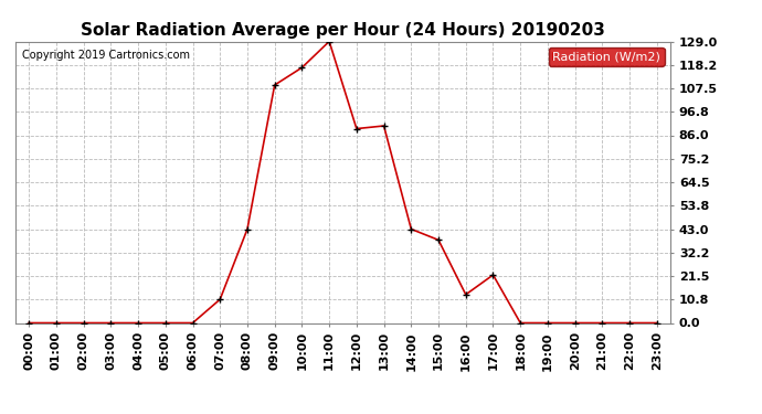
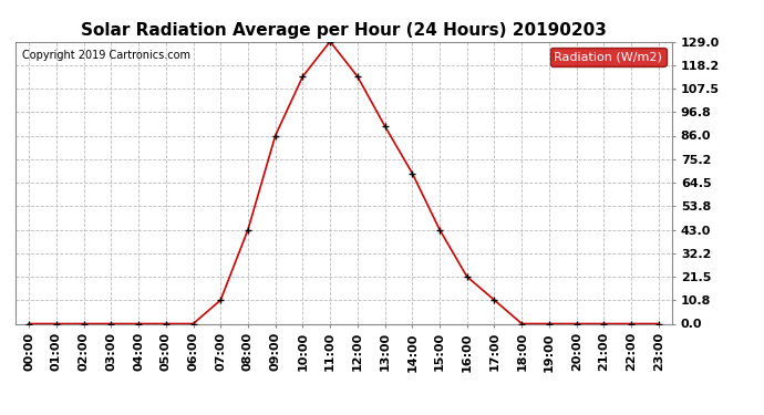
09:00: 109 -> 86
10:00: 117 -> 113
12:00: 89 -> 113
14:00: 43 -> 69
15:00: 38 -> 43
16:00: 13 -> 22
17:00: 22 -> 11
